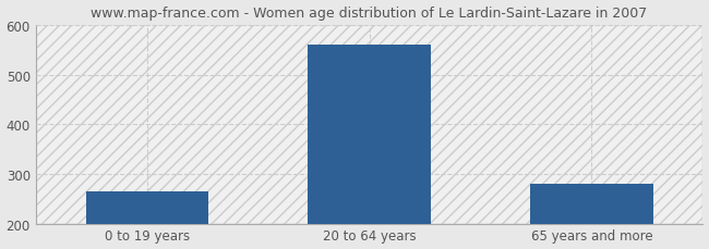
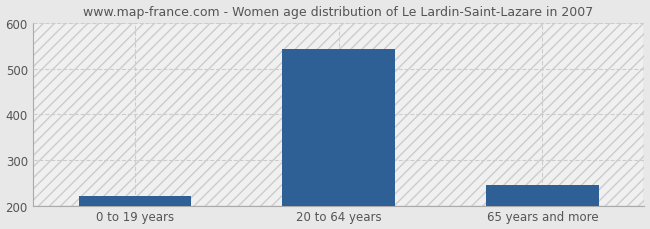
0 to 19 years: 265 -> 220
20 to 64 years: 560 -> 543
65 years and more: 280 -> 245
